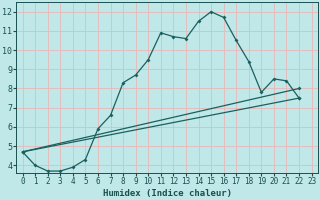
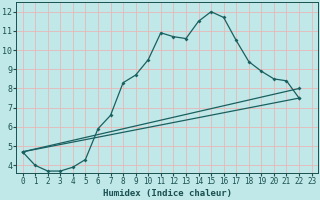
19: 7.8 -> 8.9
